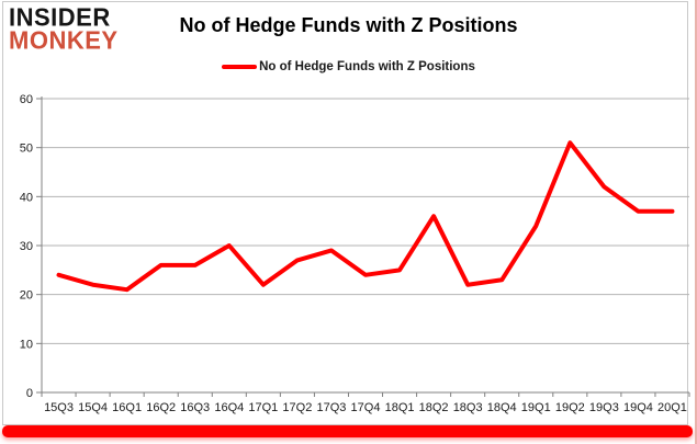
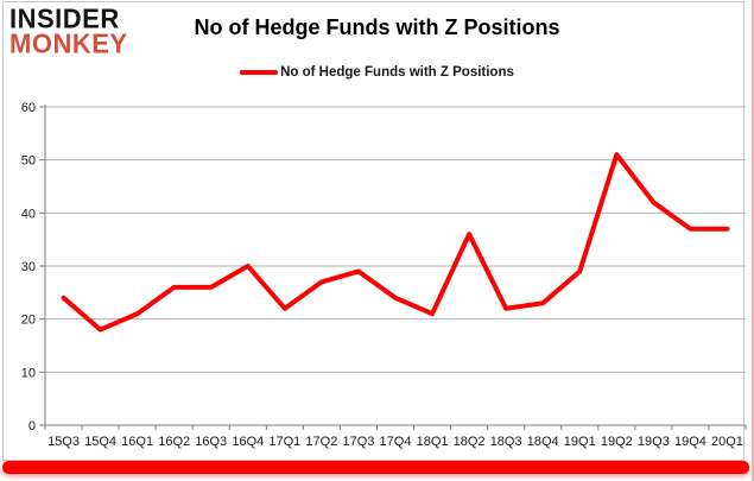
15Q4: 22 -> 18
18Q1: 25 -> 21
19Q1: 34 -> 29
